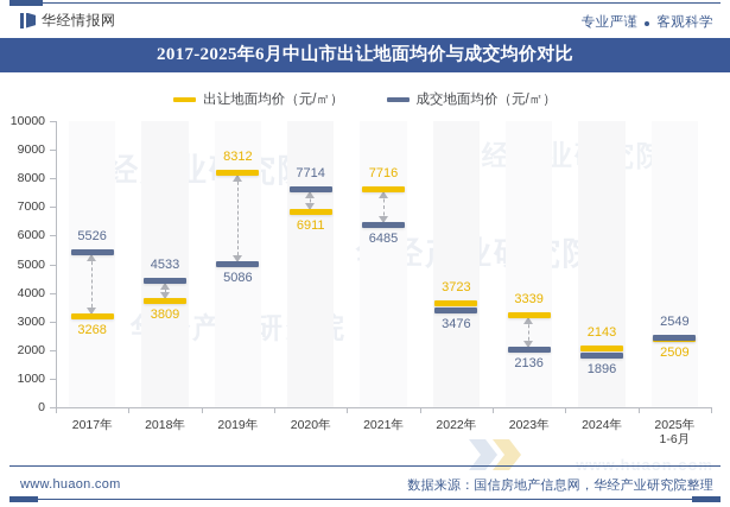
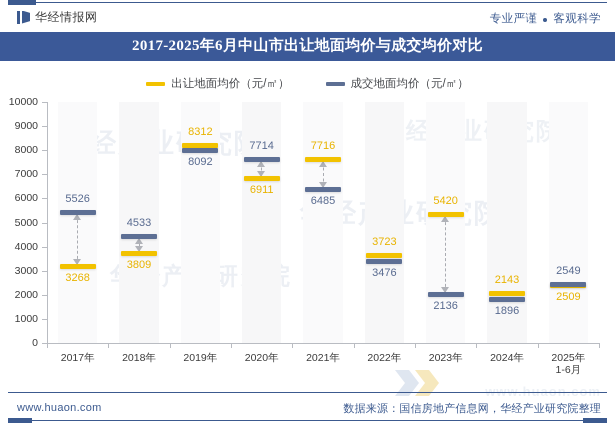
成交地面均价（元/㎡）/2019年: 5086 -> 8092
出让地面均价（元/㎡）/2023年: 3339 -> 5420
